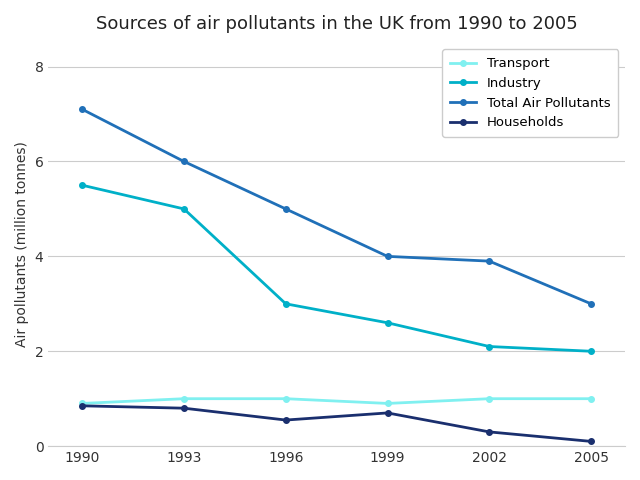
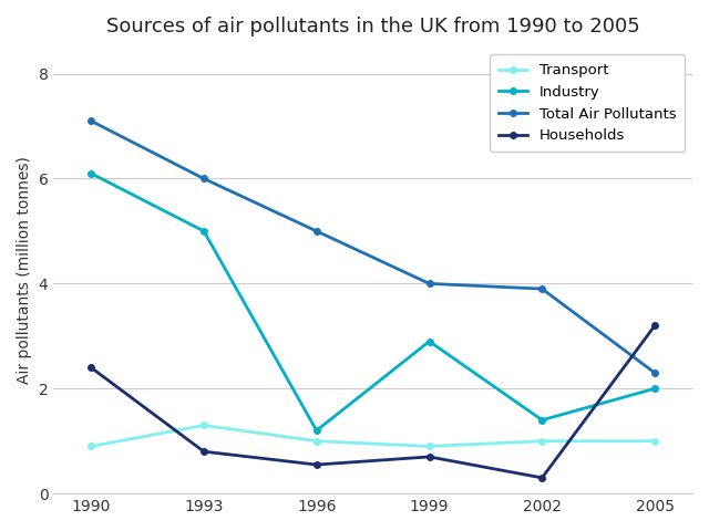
Industry/1990: 5.5 -> 6.1
Households/1990: 0.85 -> 2.40
Transport/1993: 1.0 -> 1.3
Industry/1996: 3.0 -> 1.2
Industry/1999: 2.6 -> 2.9
Industry/2002: 2.1 -> 1.4
Total Air Pollutants/2005: 3.0 -> 2.3
Households/2005: 0.10 -> 3.20
